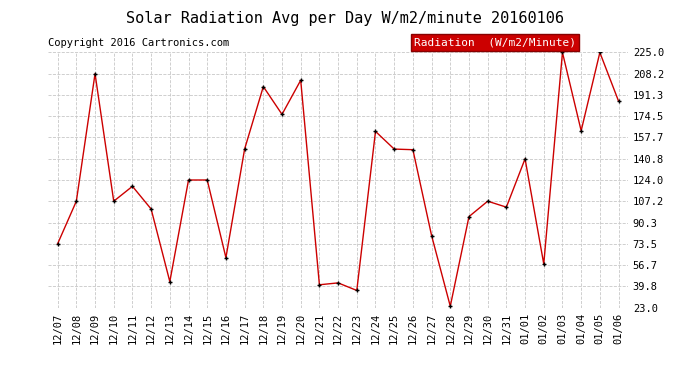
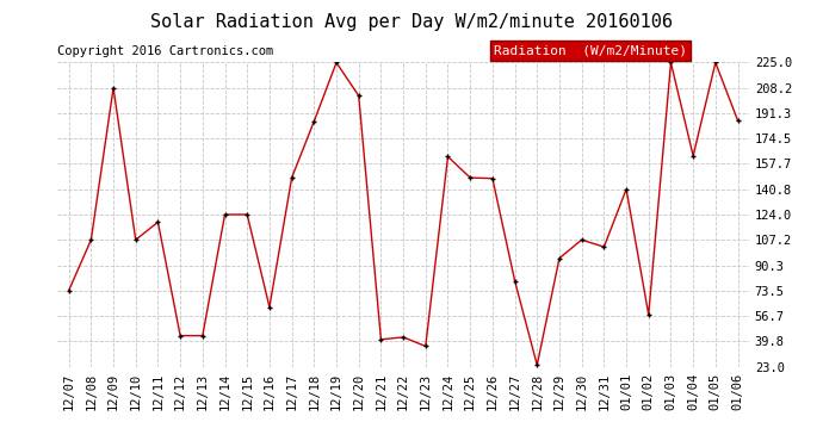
12/12: 101 -> 44
12/18: 198 -> 186
12/19: 176 -> 225
